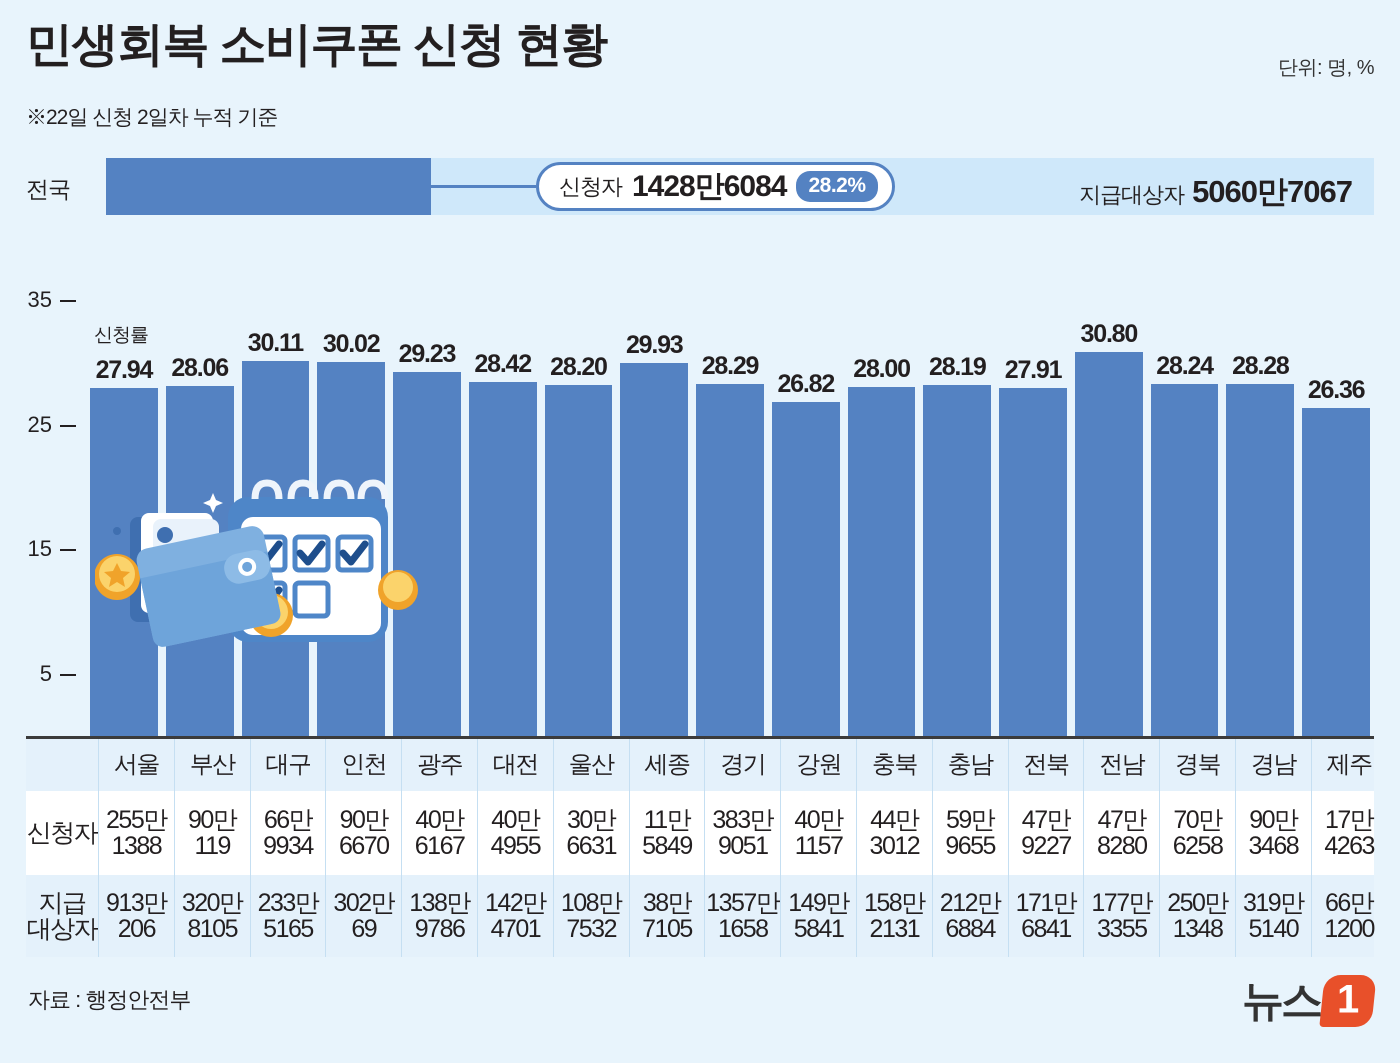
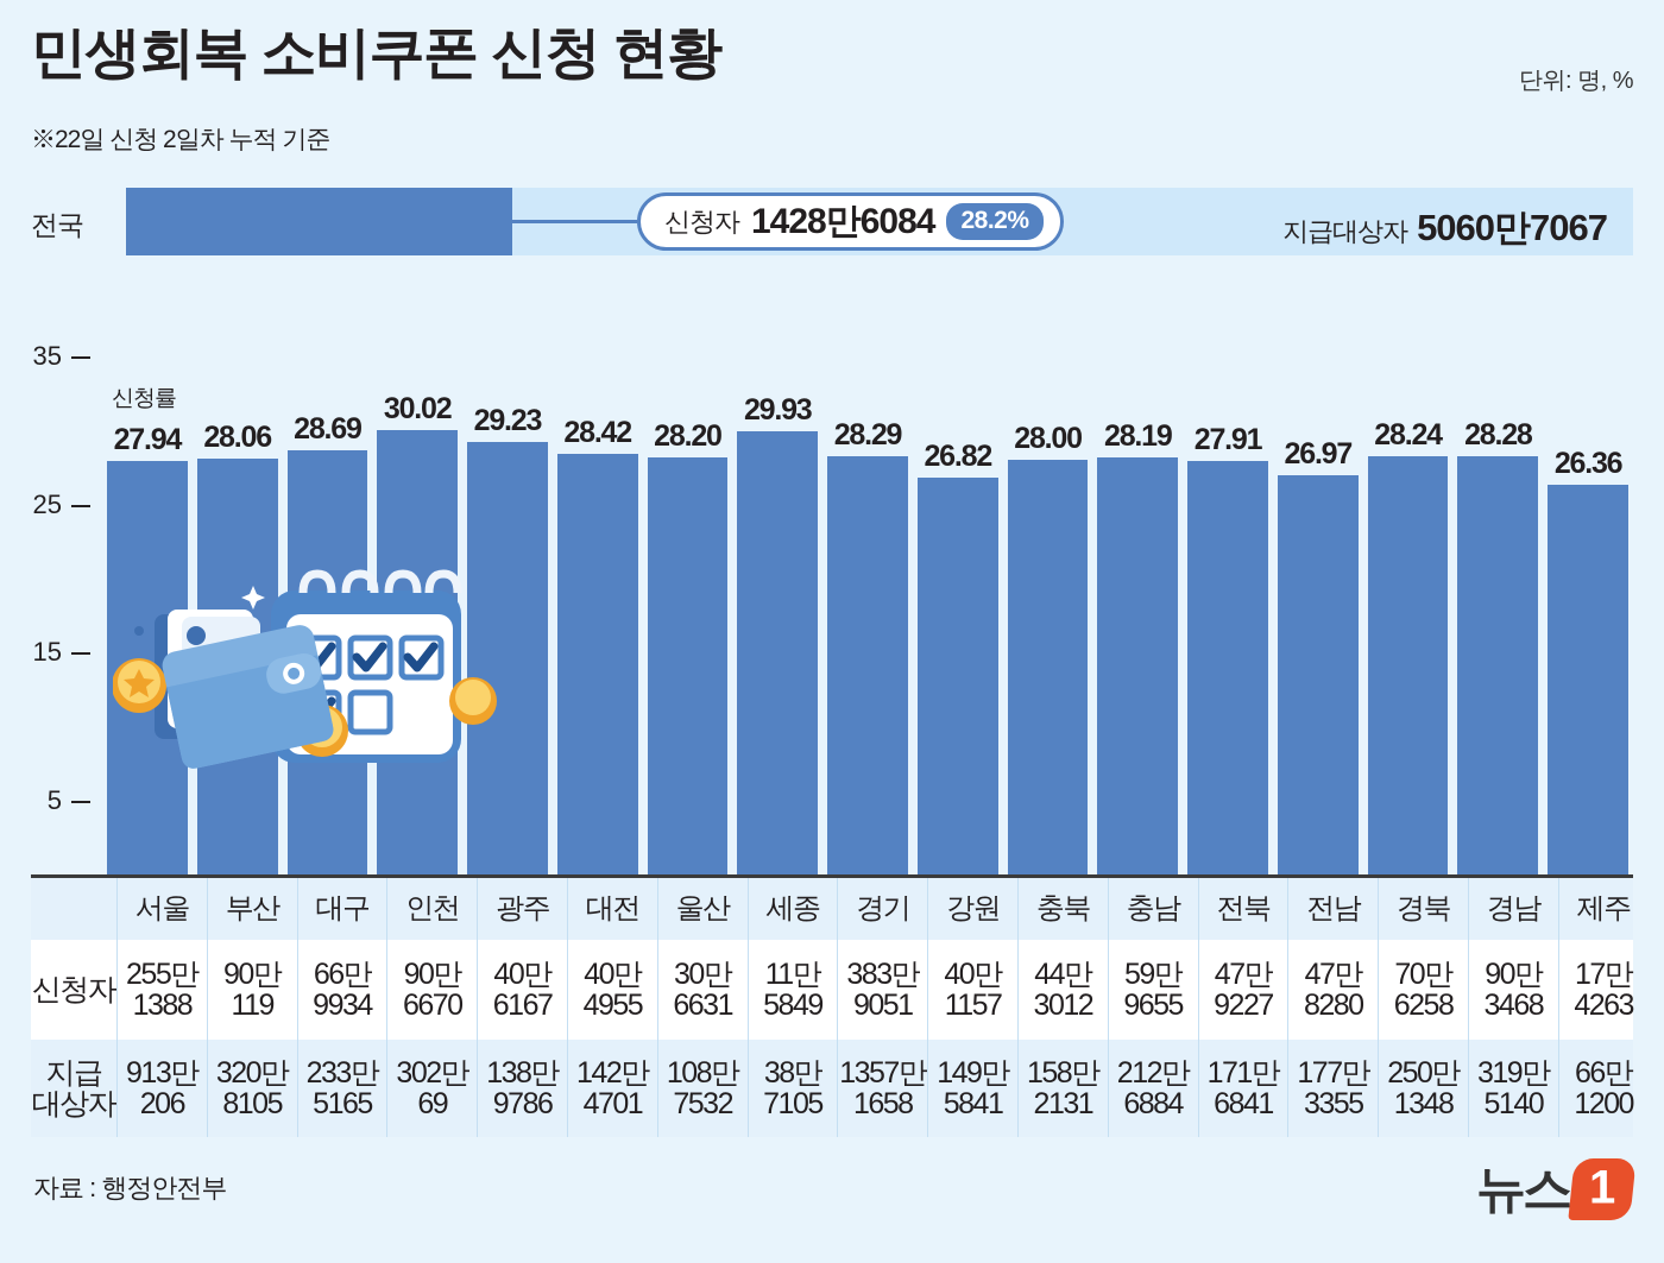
대구: 30.11 -> 28.69
전남: 30.80 -> 26.97
